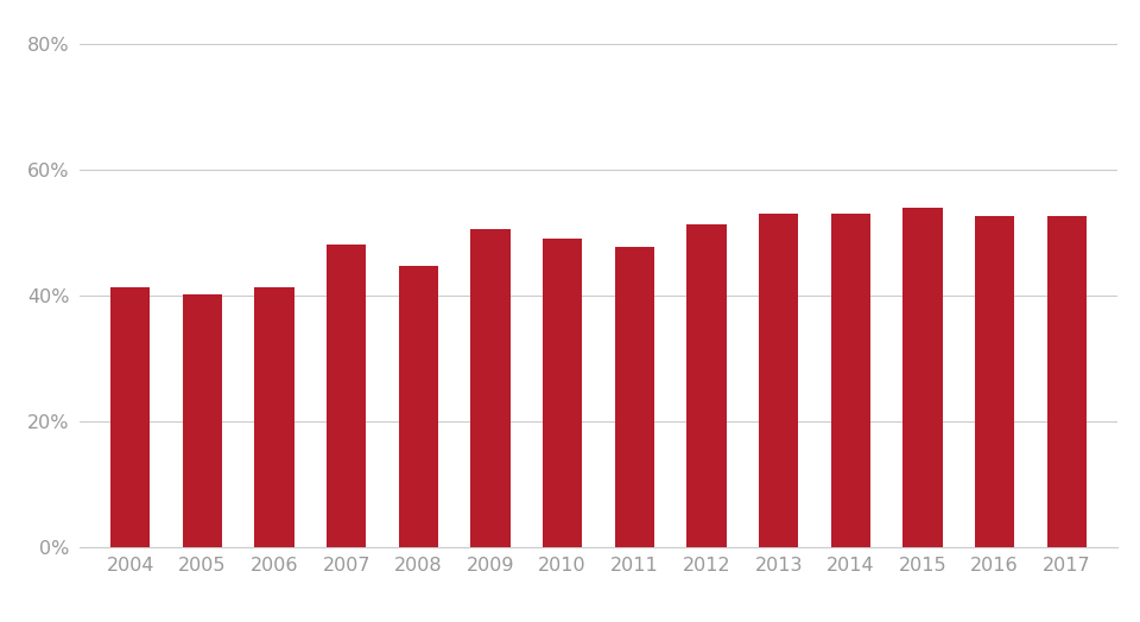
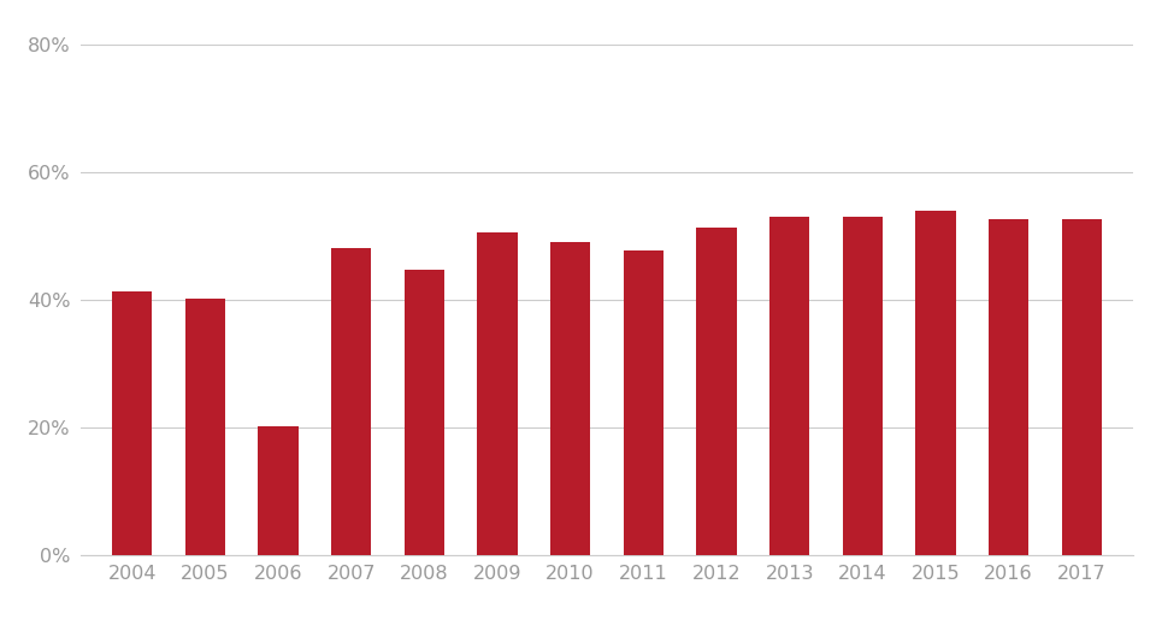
2006: 41.3% -> 20.2%
